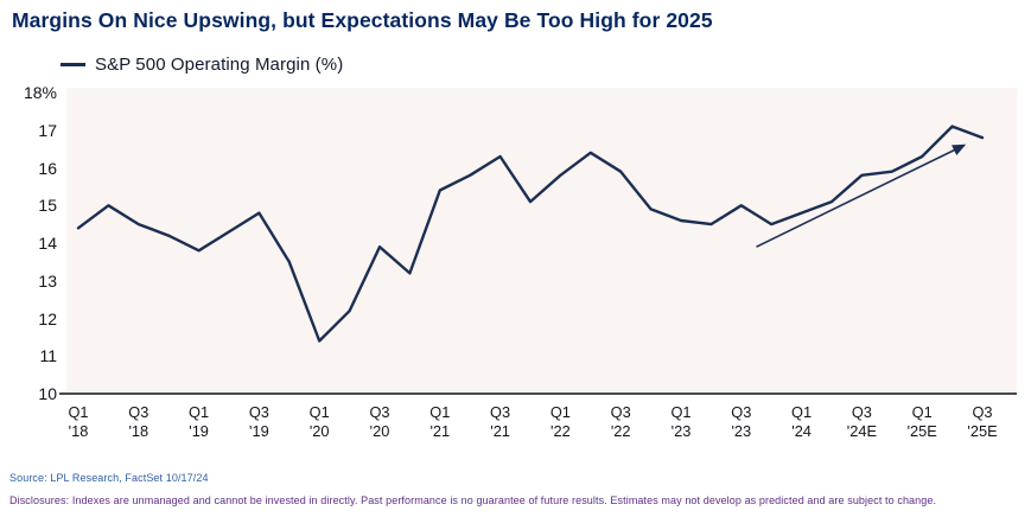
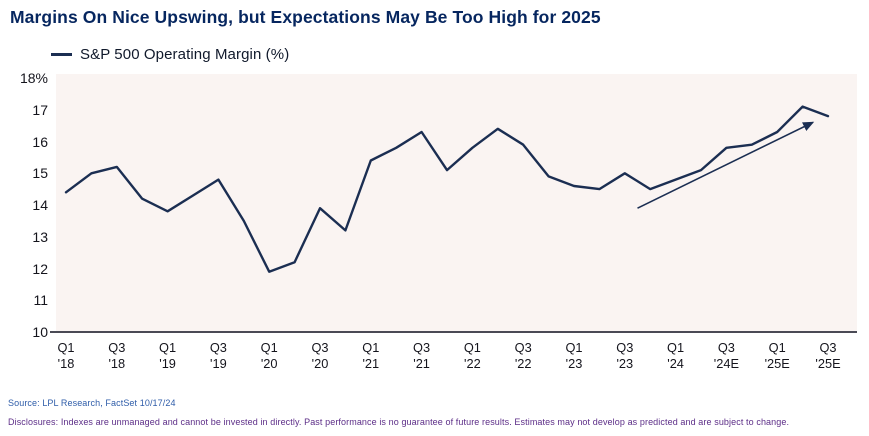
Q3 '18: 14.5% -> 15.2%
Q1 '20: 11.4% -> 11.9%
